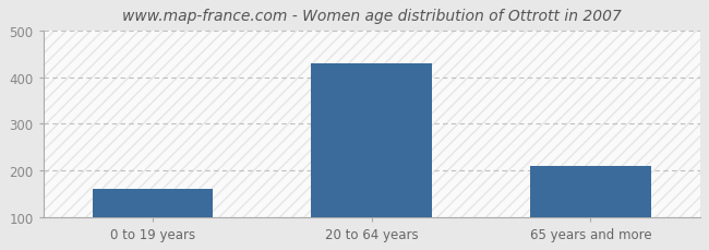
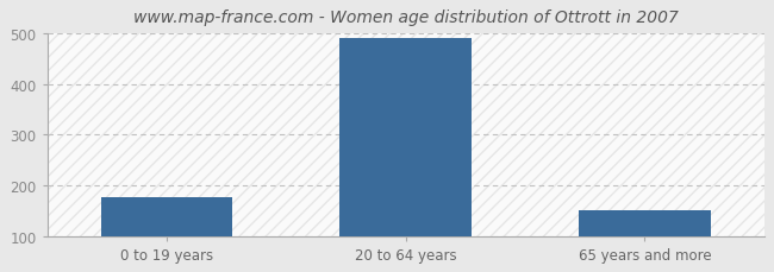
0 to 19 years: 160 -> 176
20 to 64 years: 430 -> 491
65 years and more: 210 -> 150
